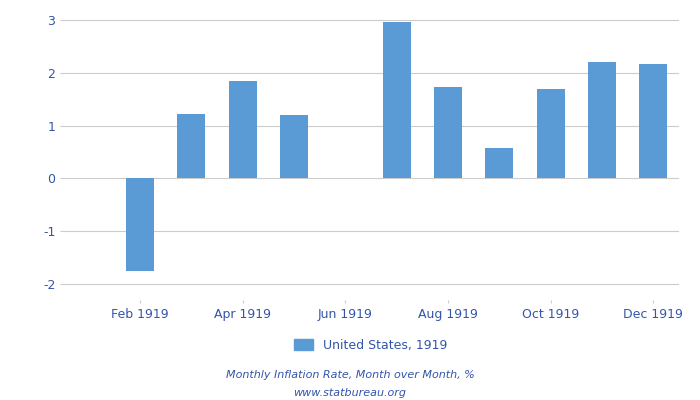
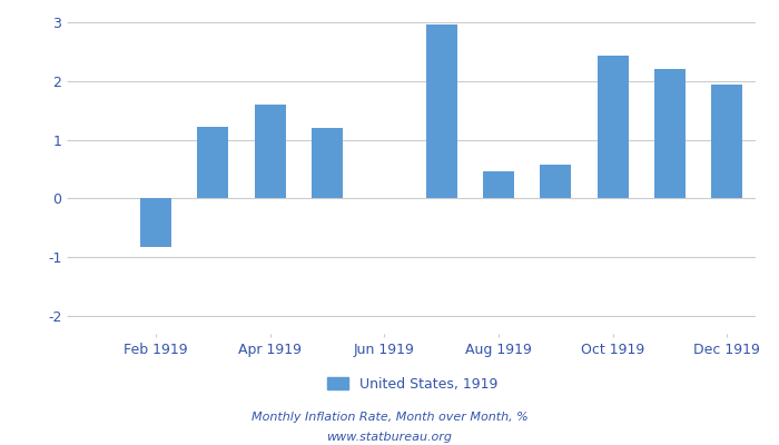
Feb 1919: -1.75 -> -0.82
Apr 1919: 1.85 -> 1.60
Aug 1919: 1.73 -> 0.46
Oct 1919: 1.69 -> 2.44
Dec 1919: 2.17 -> 1.94
